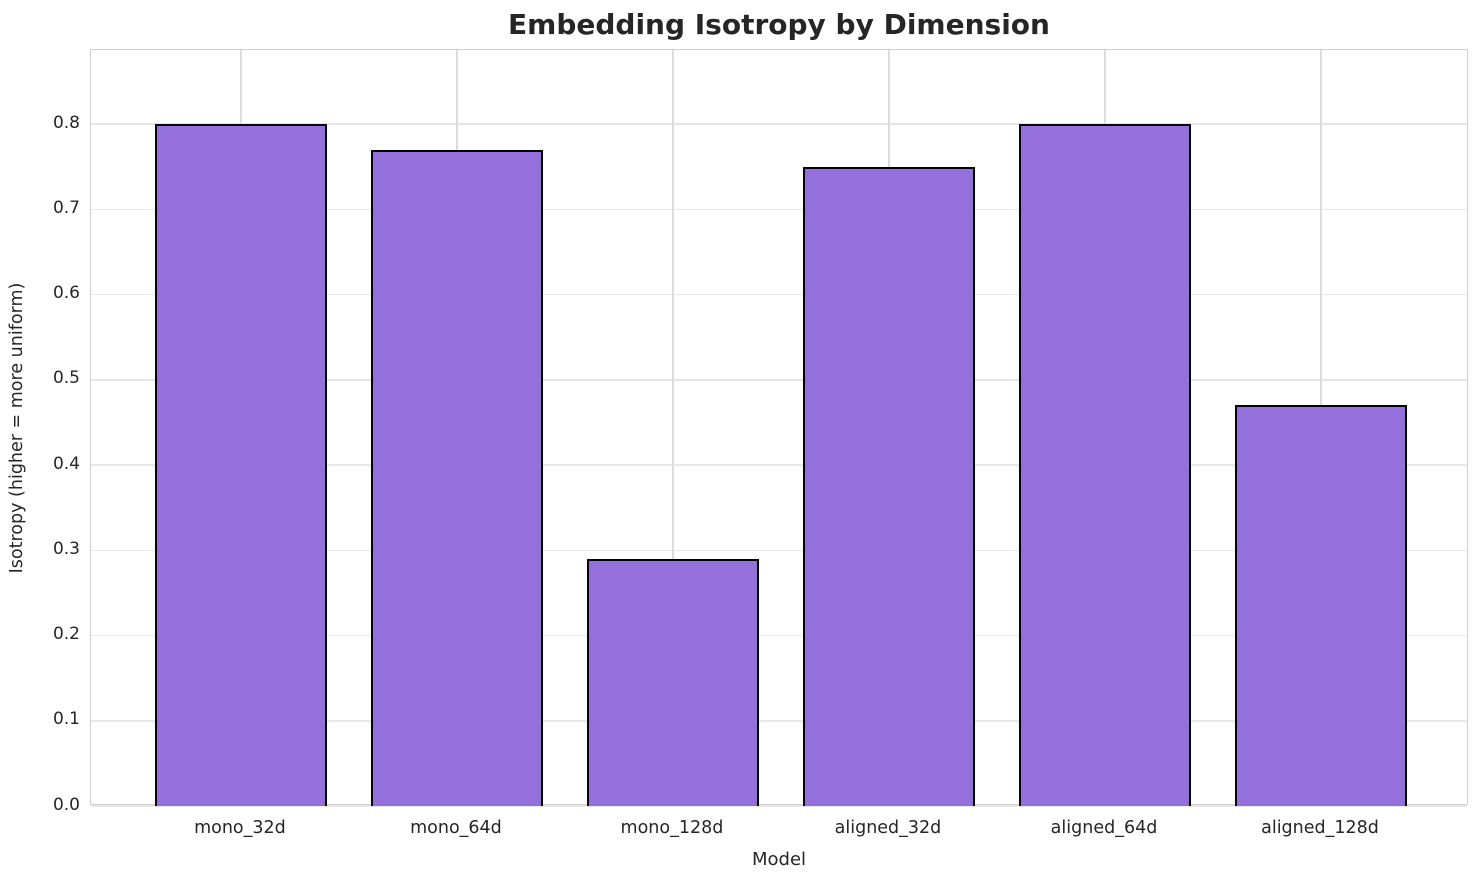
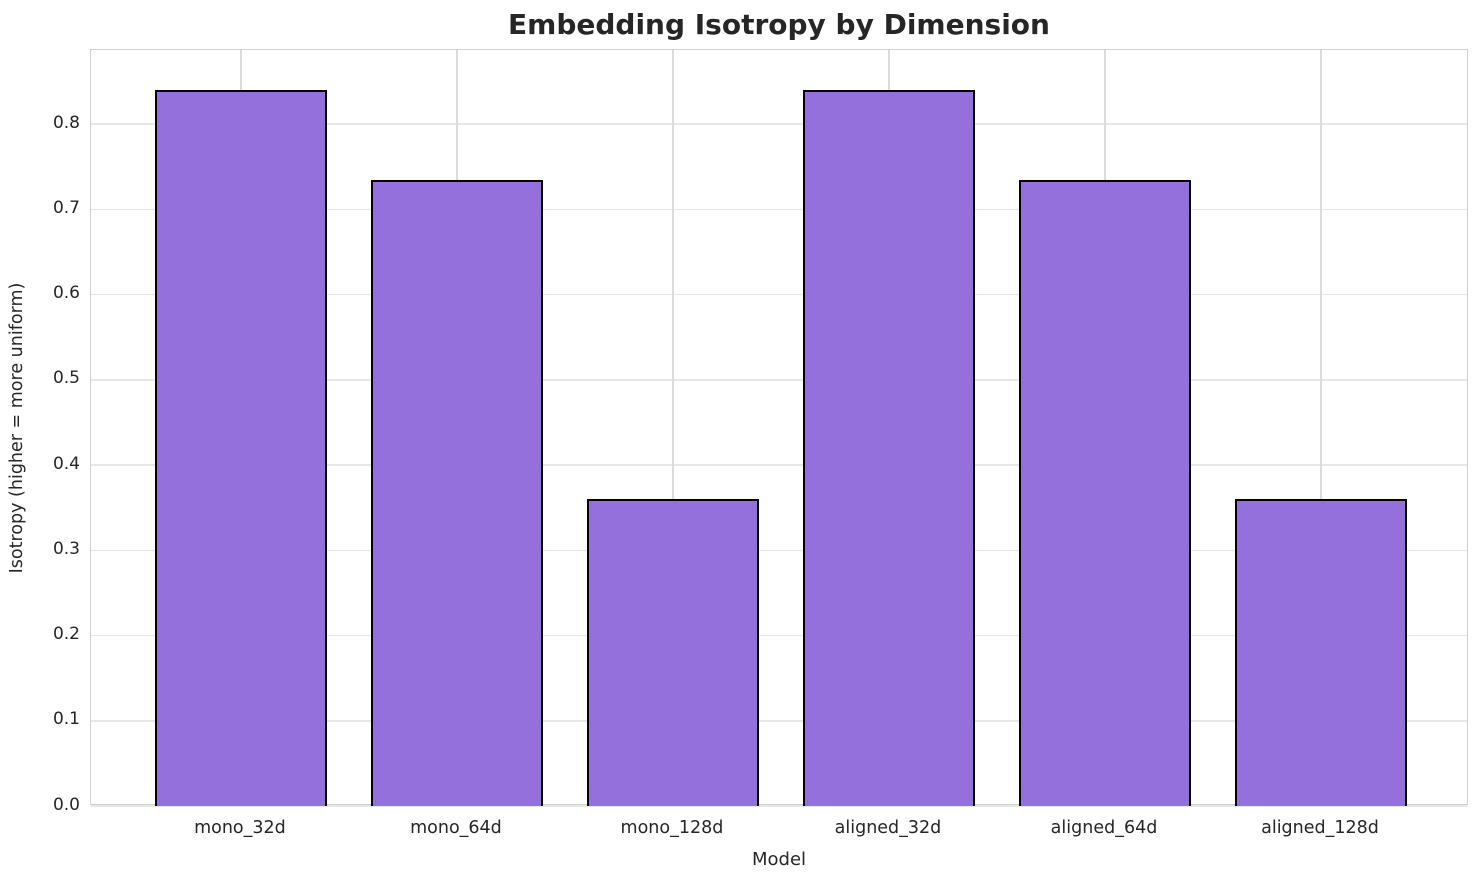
mono_32d: 0.80 -> 0.84
mono_64d: 0.77 -> 0.73
mono_128d: 0.29 -> 0.36
aligned_32d: 0.75 -> 0.84
aligned_64d: 0.80 -> 0.73
aligned_128d: 0.47 -> 0.36
